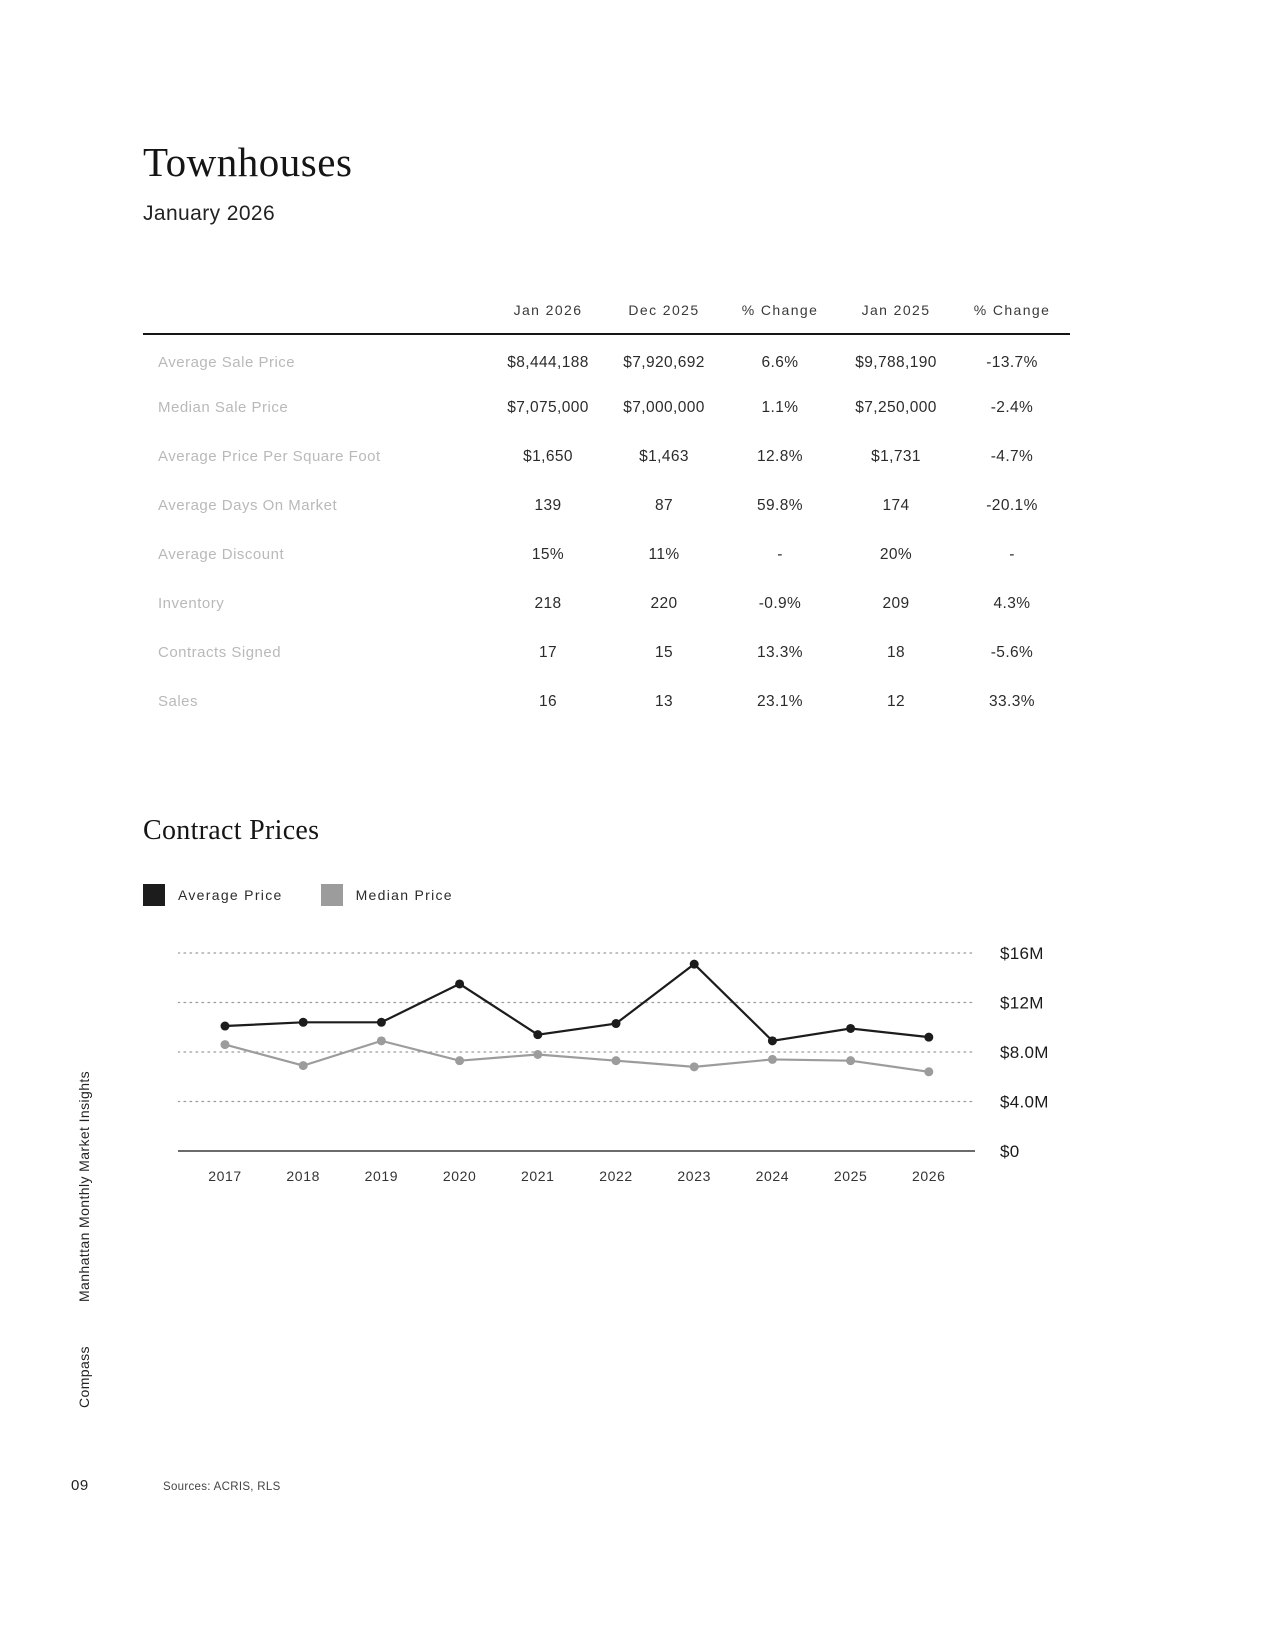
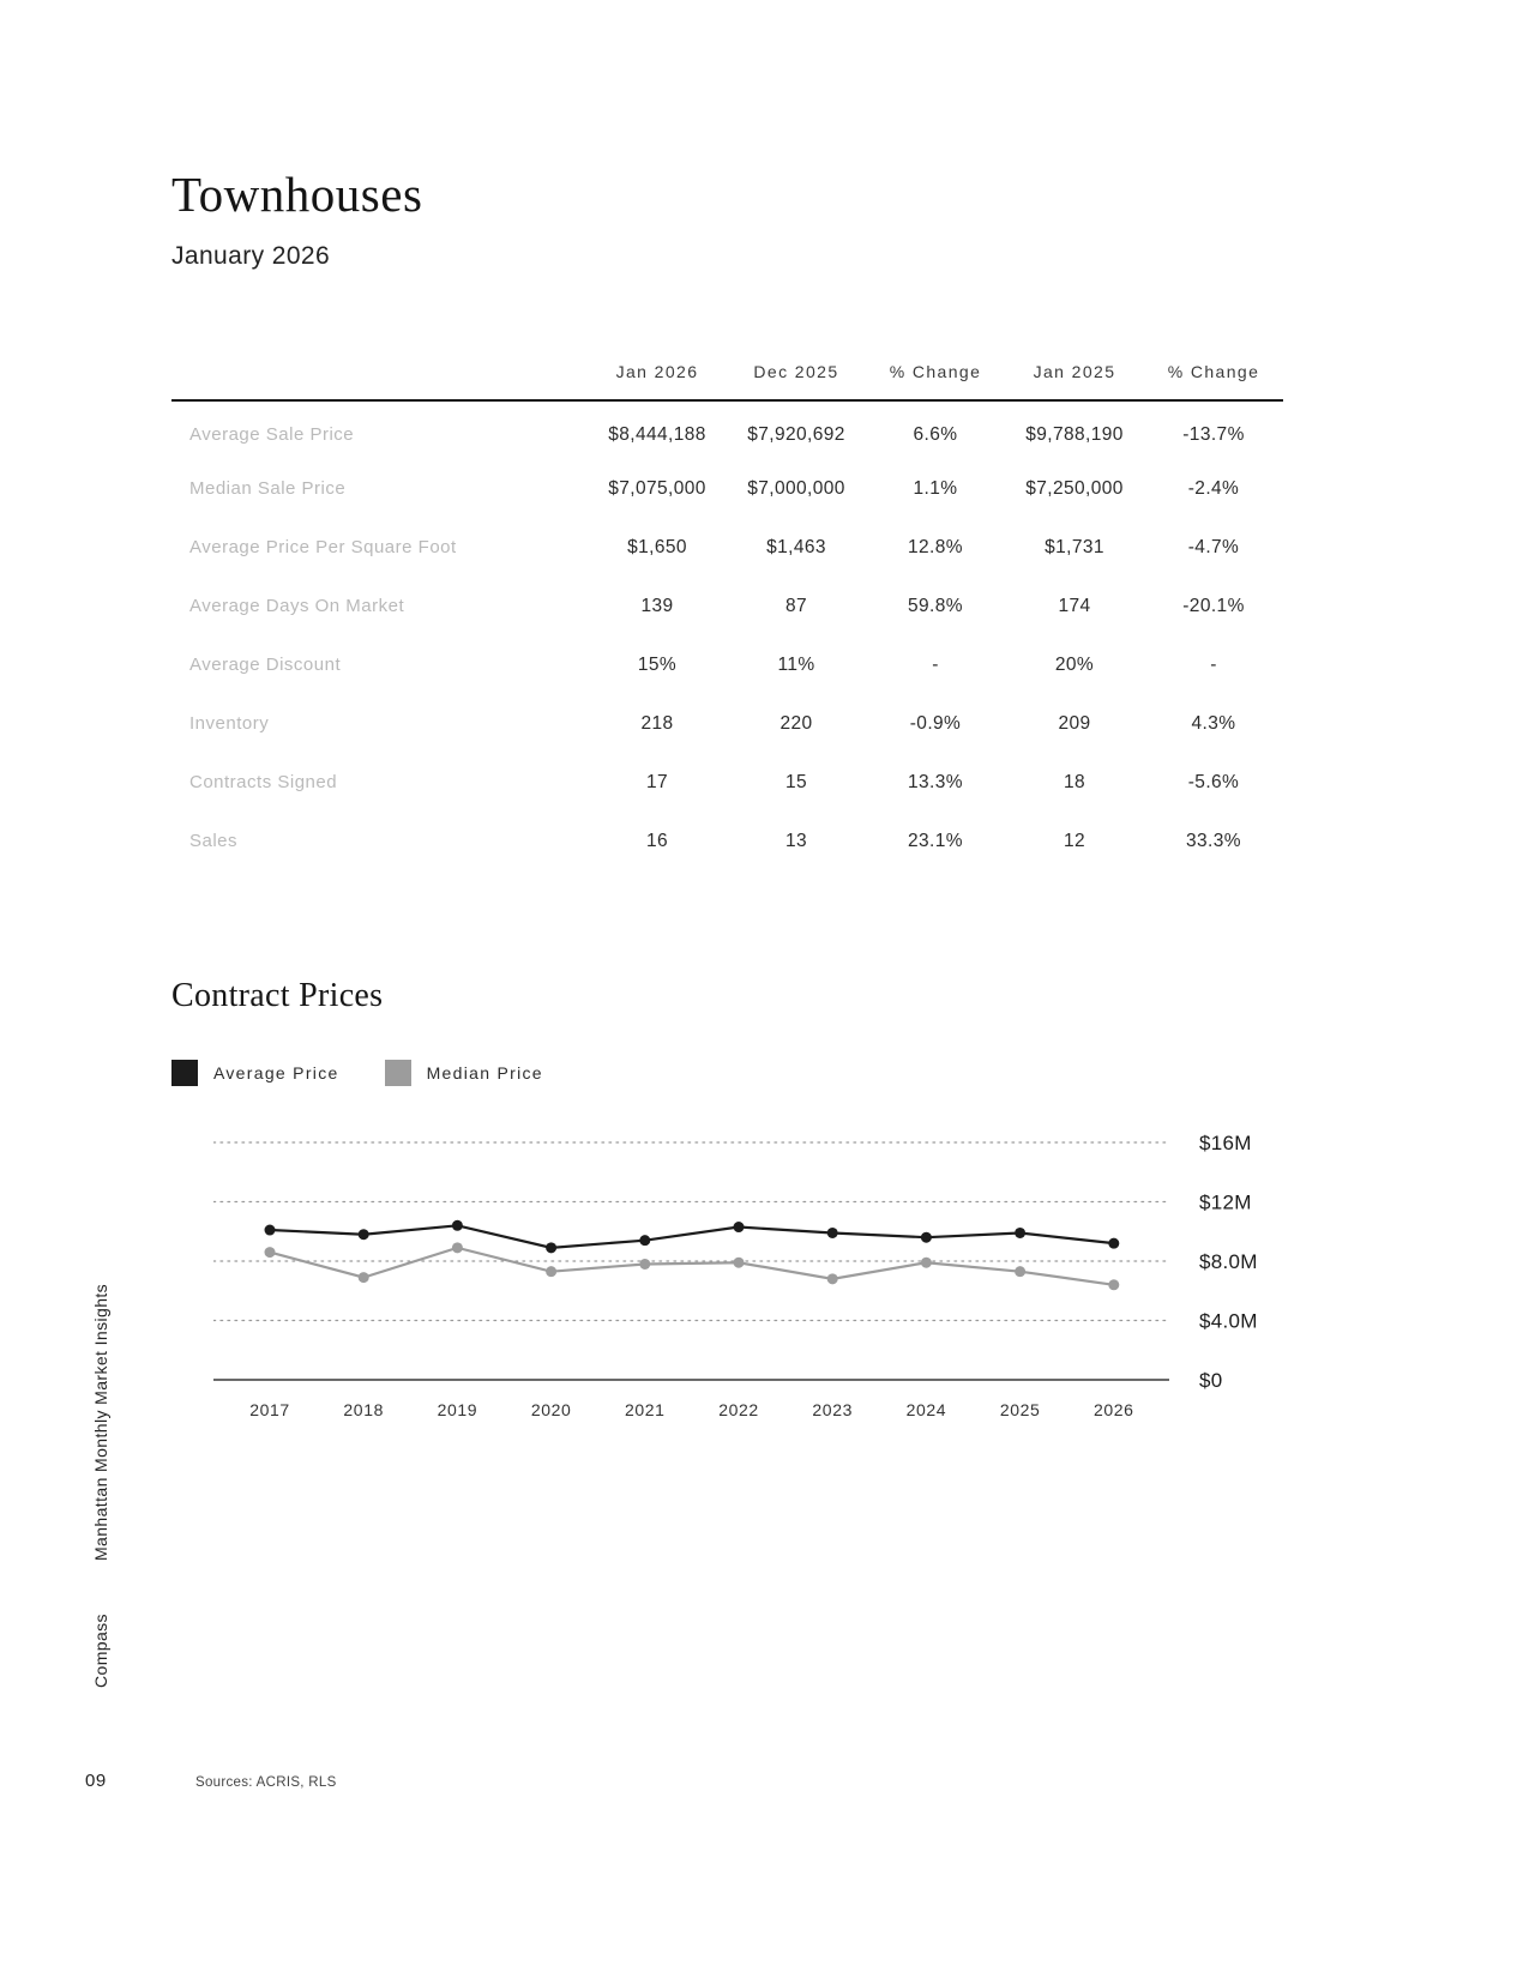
Average Price/2018: $10.4M -> $9.8M
Average Price/2020: $13.5M -> $8.9M
Median Price/2022: $7.3M -> $7.9M
Average Price/2023: $15.1M -> $9.9M
Average Price/2024: $8.9M -> $9.6M
Median Price/2024: $7.4M -> $7.9M
